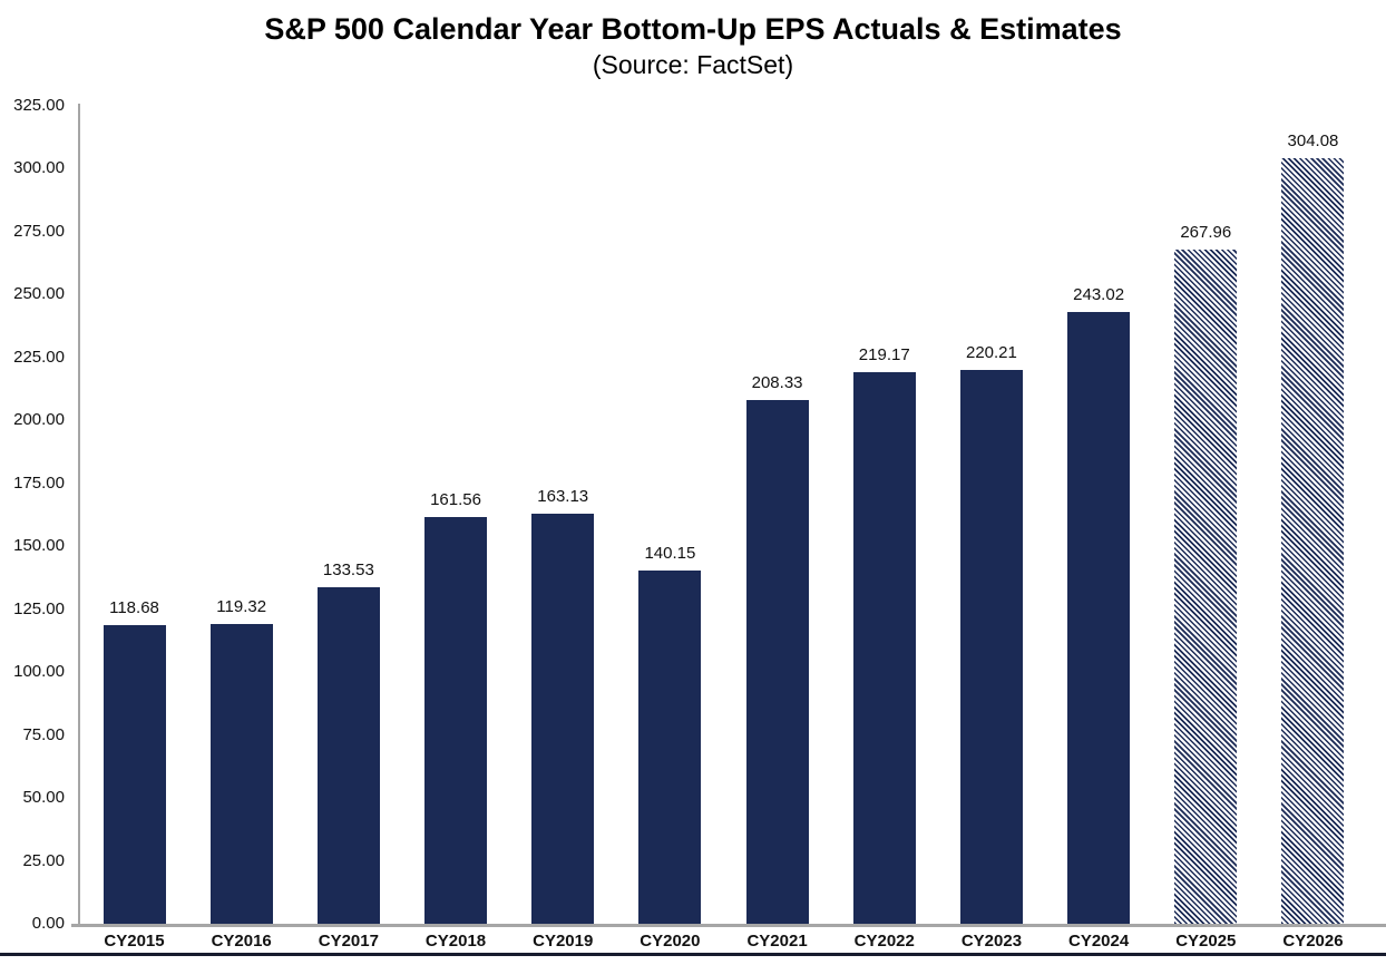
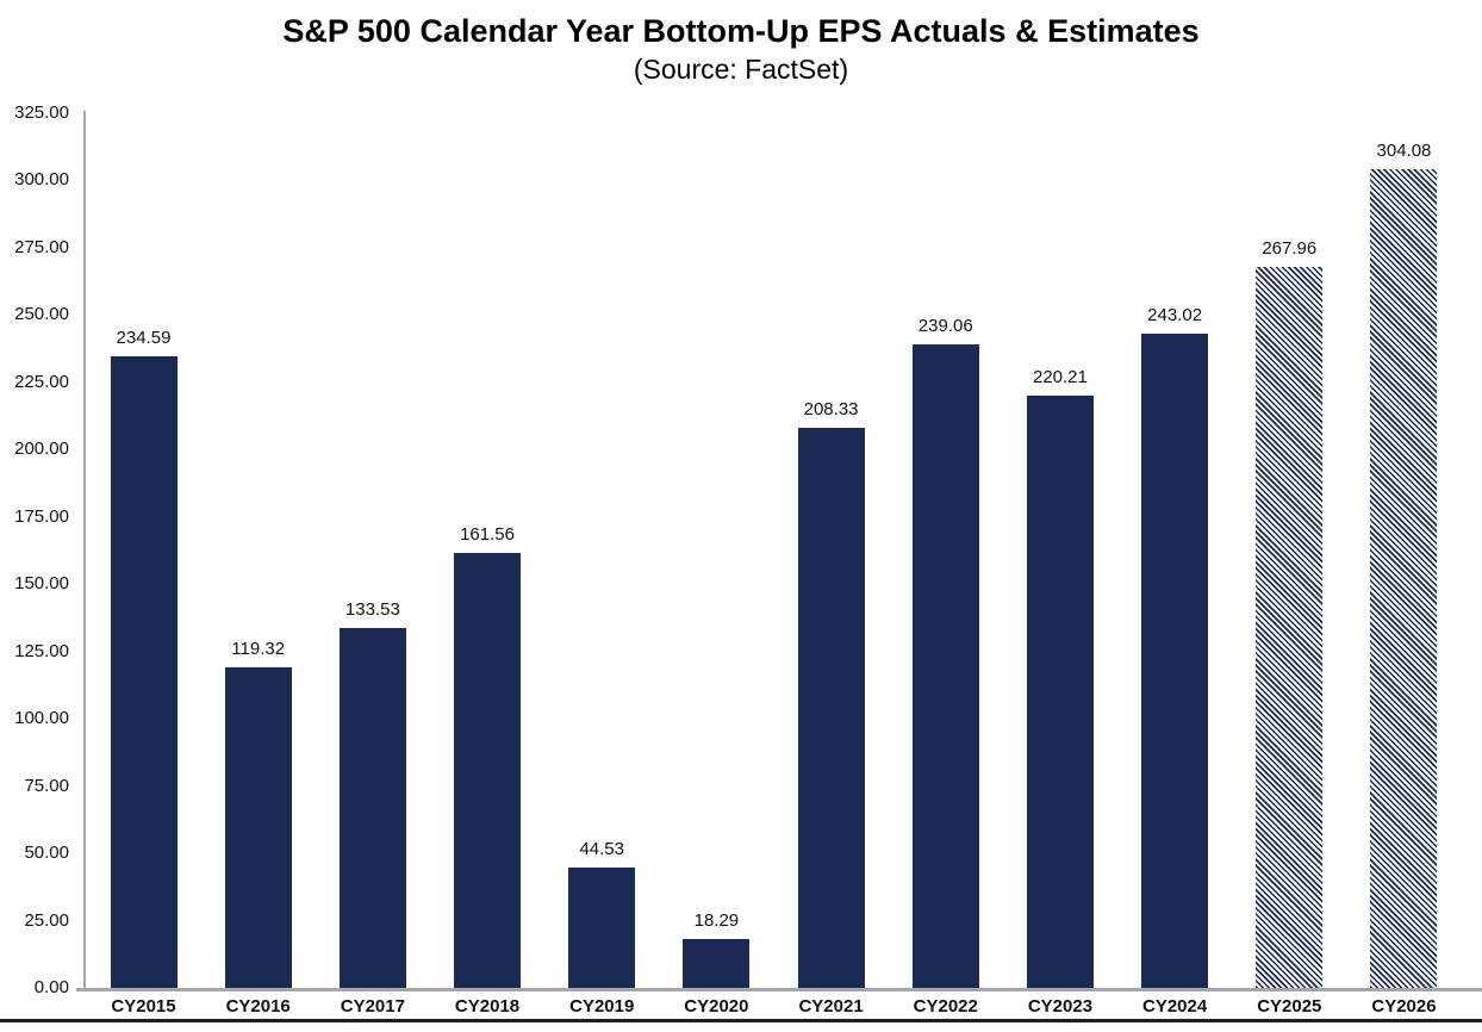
CY2015: 118.68 -> 234.59
CY2019: 163.13 -> 44.53
CY2020: 140.15 -> 18.29
CY2022: 219.17 -> 239.06
